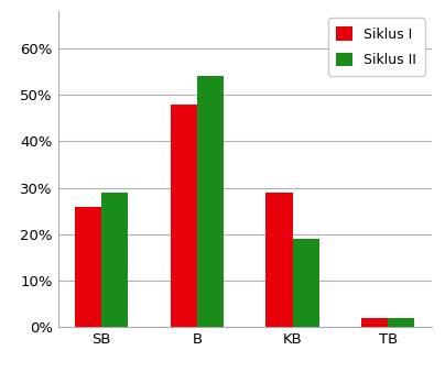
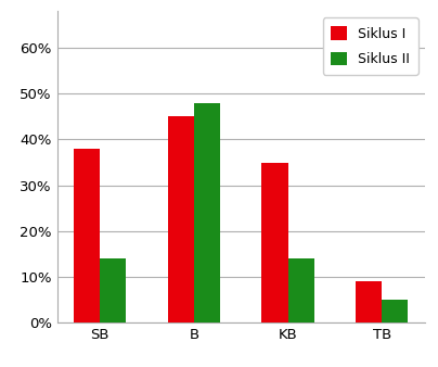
Siklus I/SB: 26% -> 38%
Siklus II/SB: 29% -> 14%
Siklus I/B: 48% -> 45%
Siklus II/B: 54% -> 48%
Siklus I/KB: 29% -> 35%
Siklus II/KB: 19% -> 14%
Siklus I/TB: 2% -> 9%
Siklus II/TB: 2% -> 5%
